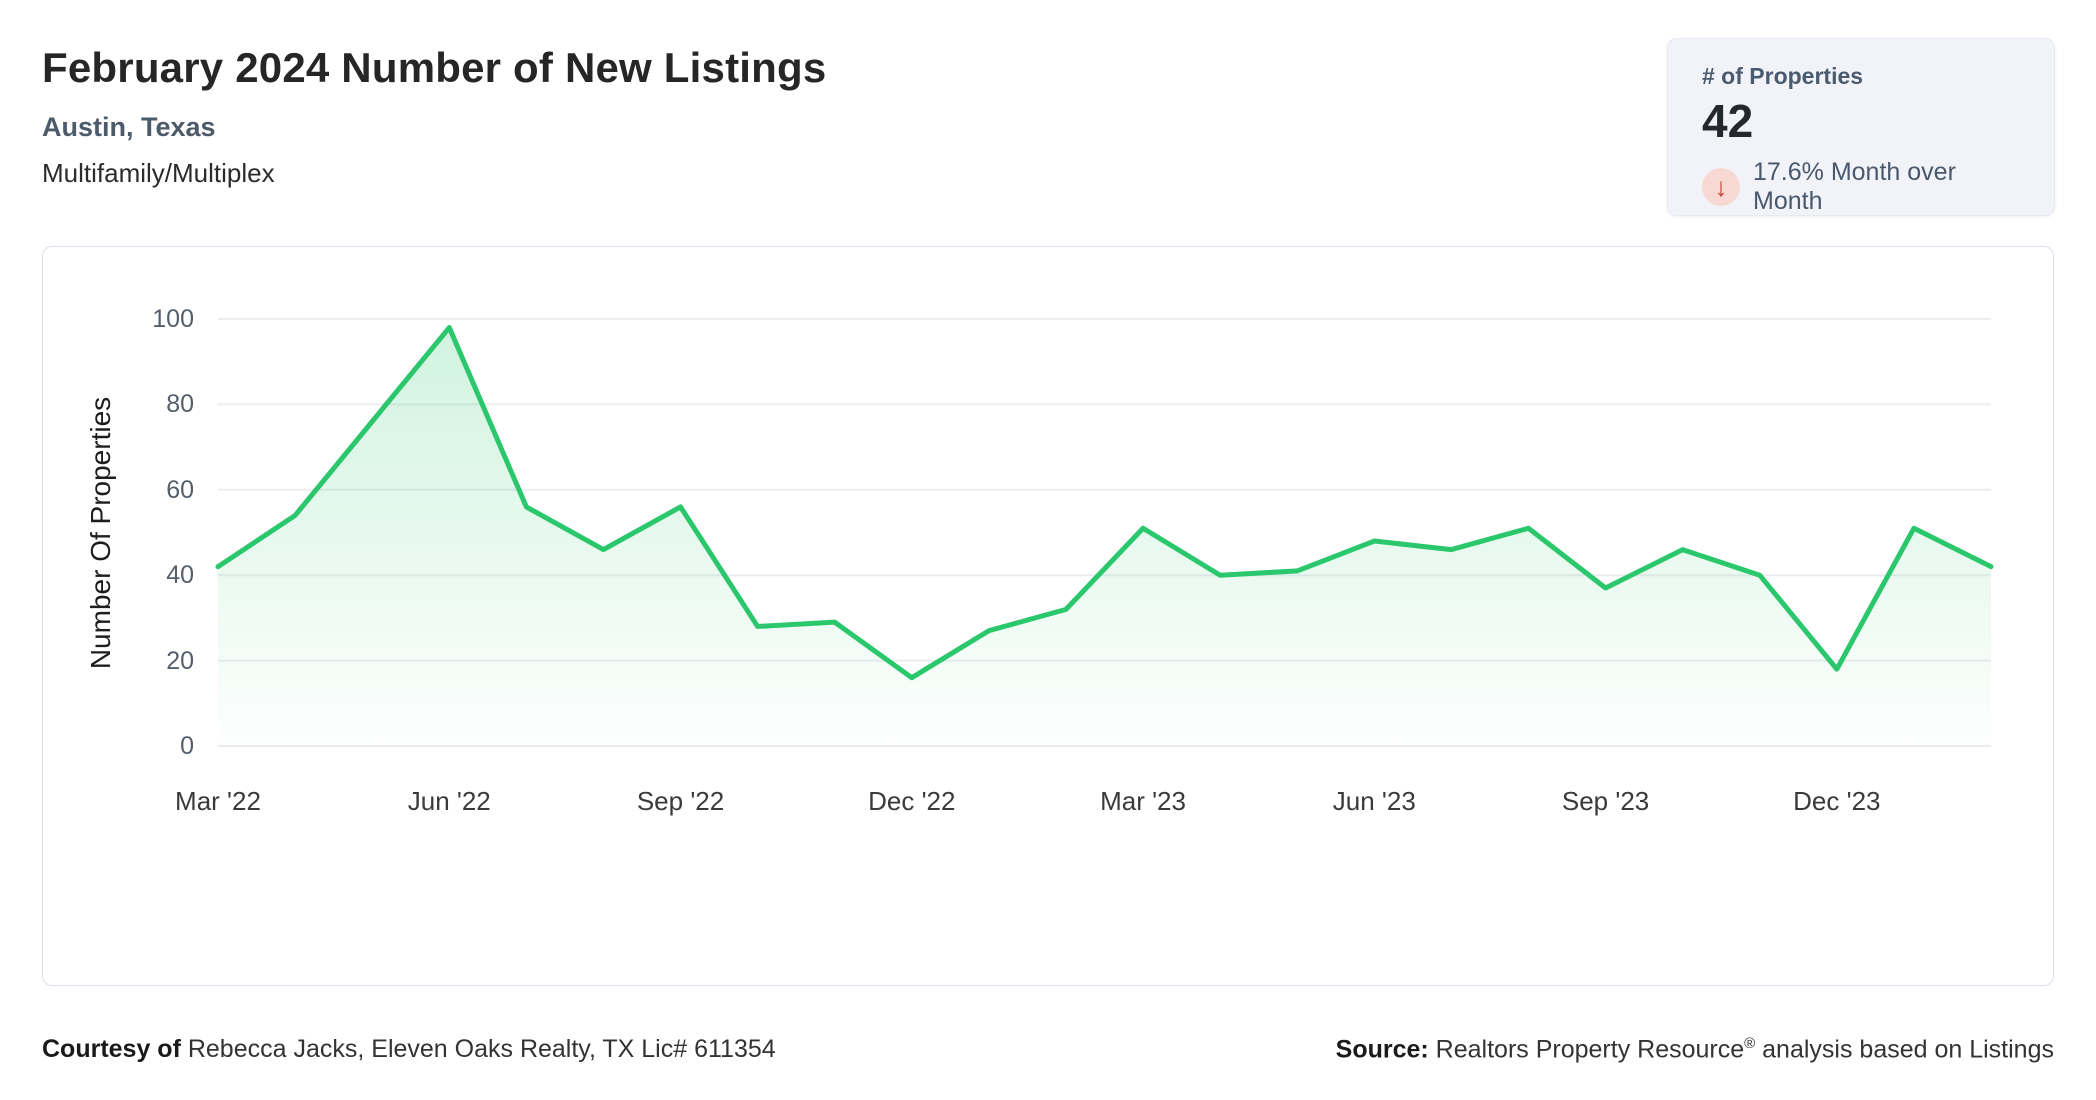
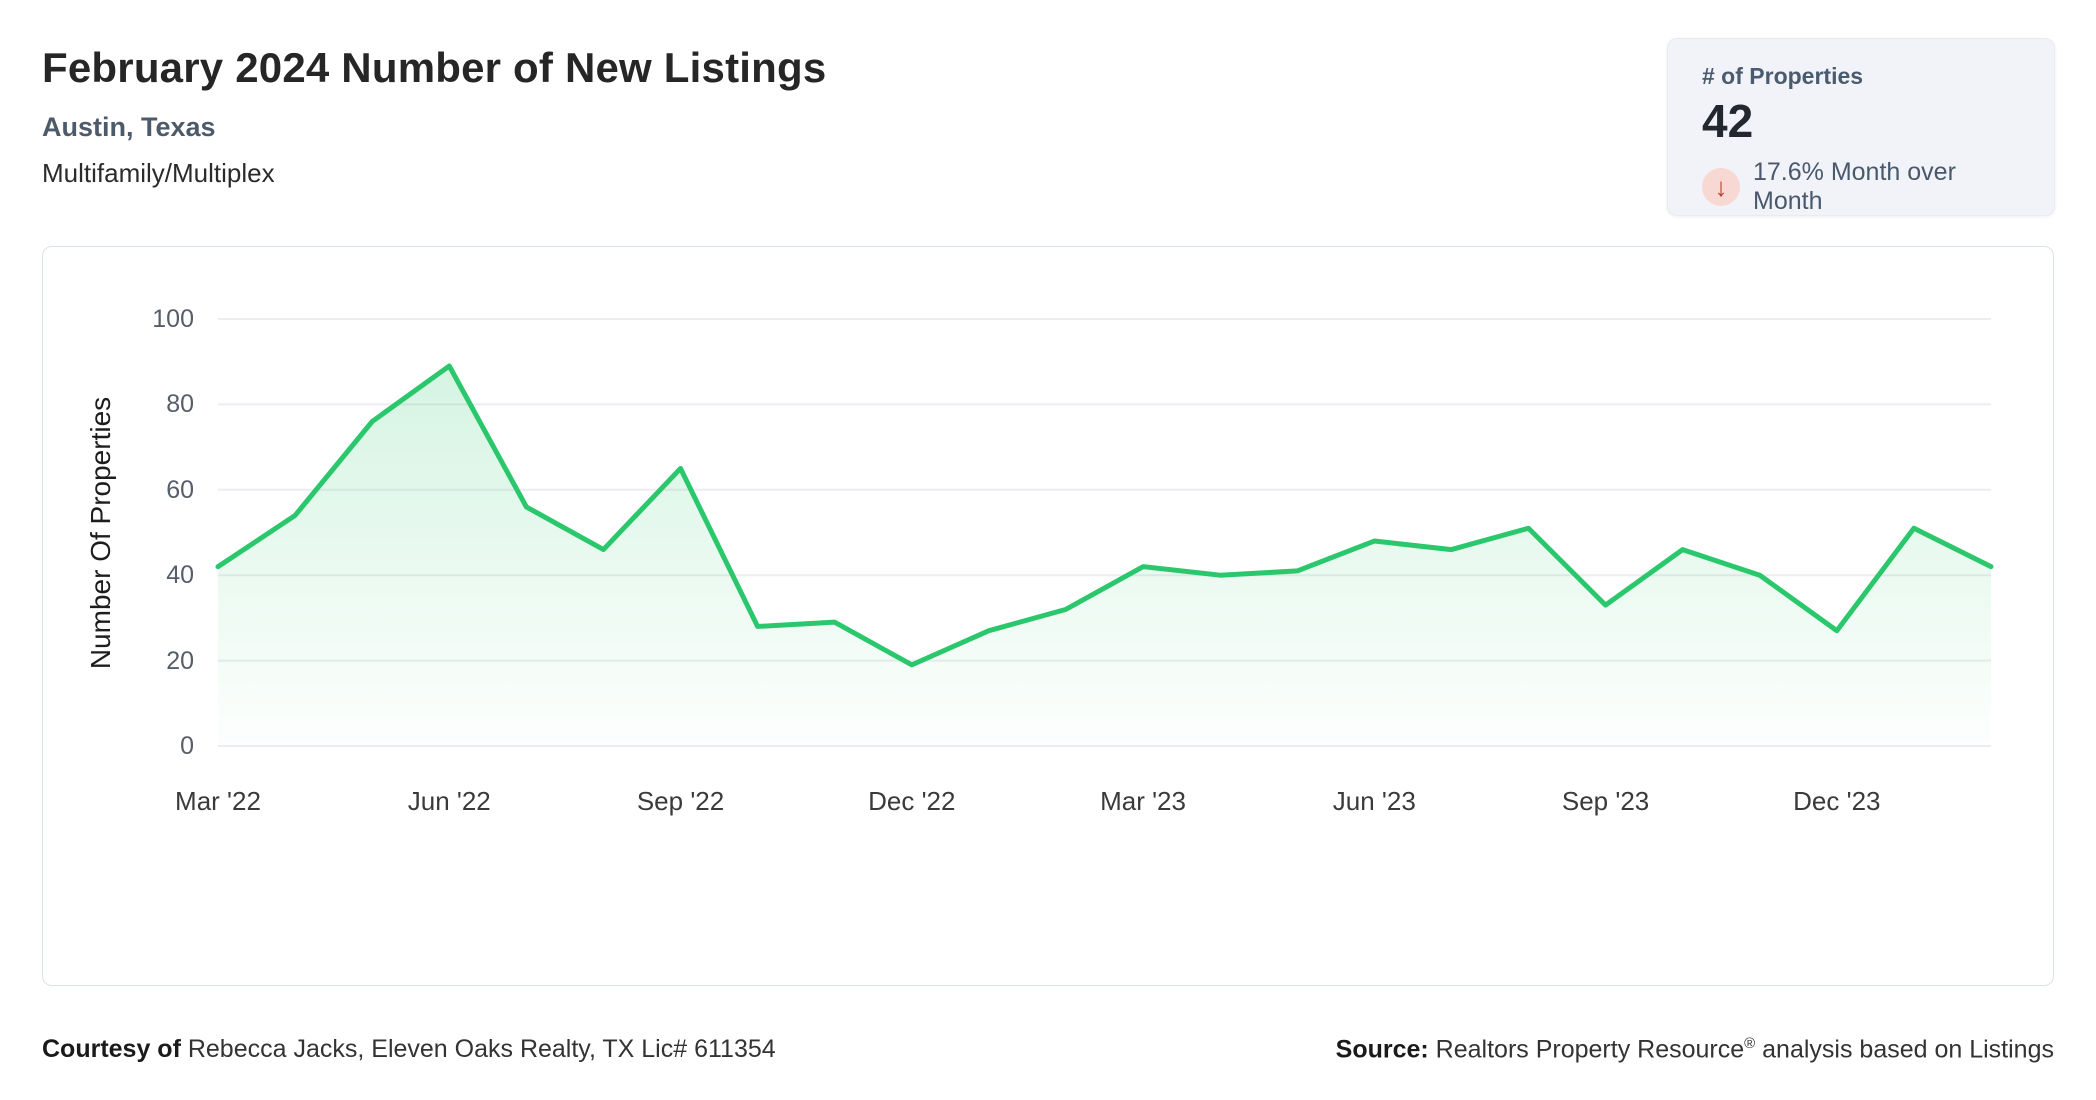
Jun '22: 98 -> 89
Sep '22: 56 -> 65
Dec '22: 16 -> 19
Mar '23: 51 -> 42
Sep '23: 37 -> 33
Dec '23: 18 -> 27
